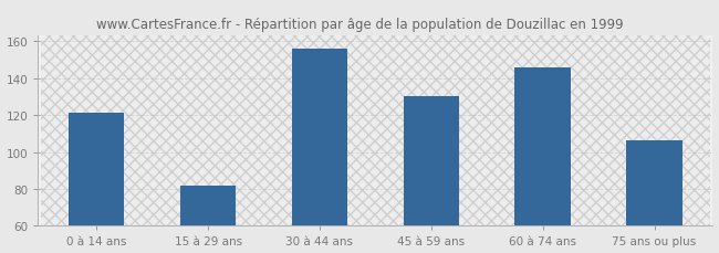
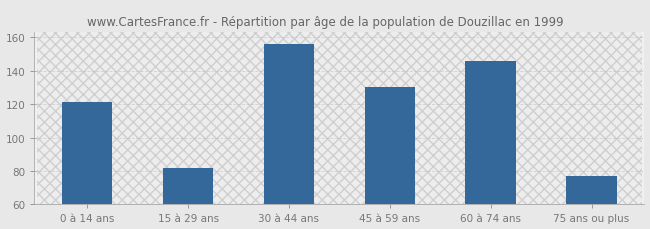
75 ans ou plus: 106 -> 77
